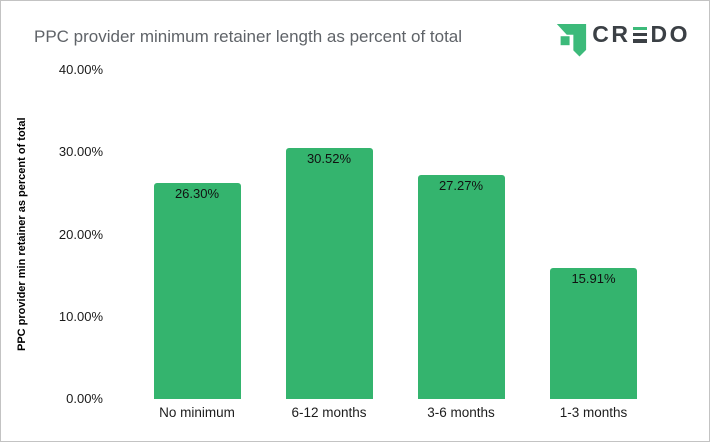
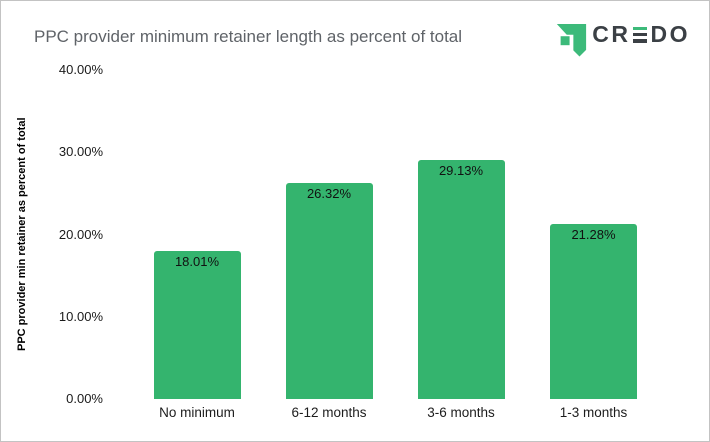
No minimum: 26.30% -> 18.01%
6-12 months: 30.52% -> 26.32%
3-6 months: 27.27% -> 29.13%
1-3 months: 15.91% -> 21.28%
